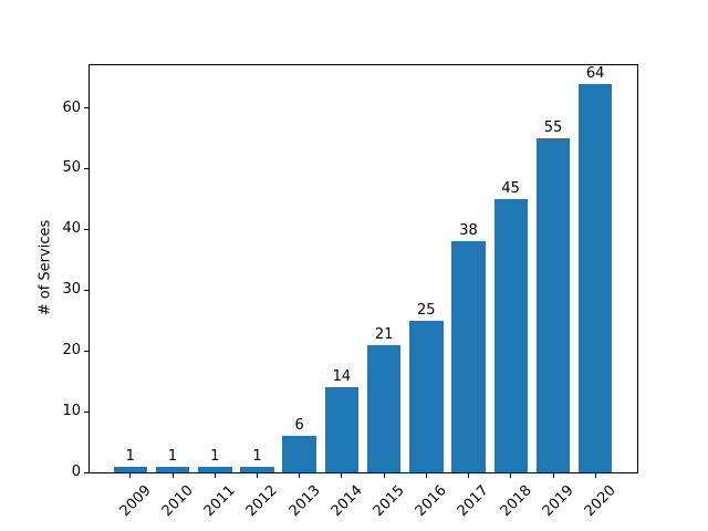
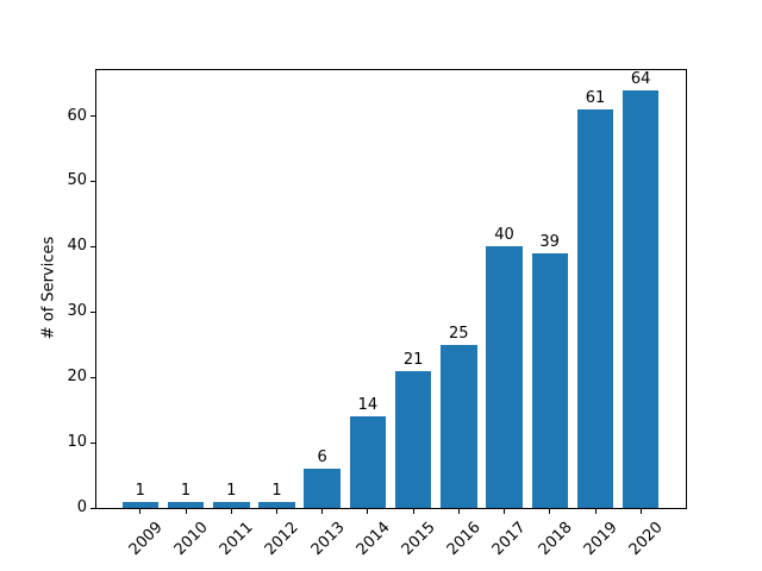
2017: 38 -> 40
2018: 45 -> 39
2019: 55 -> 61
